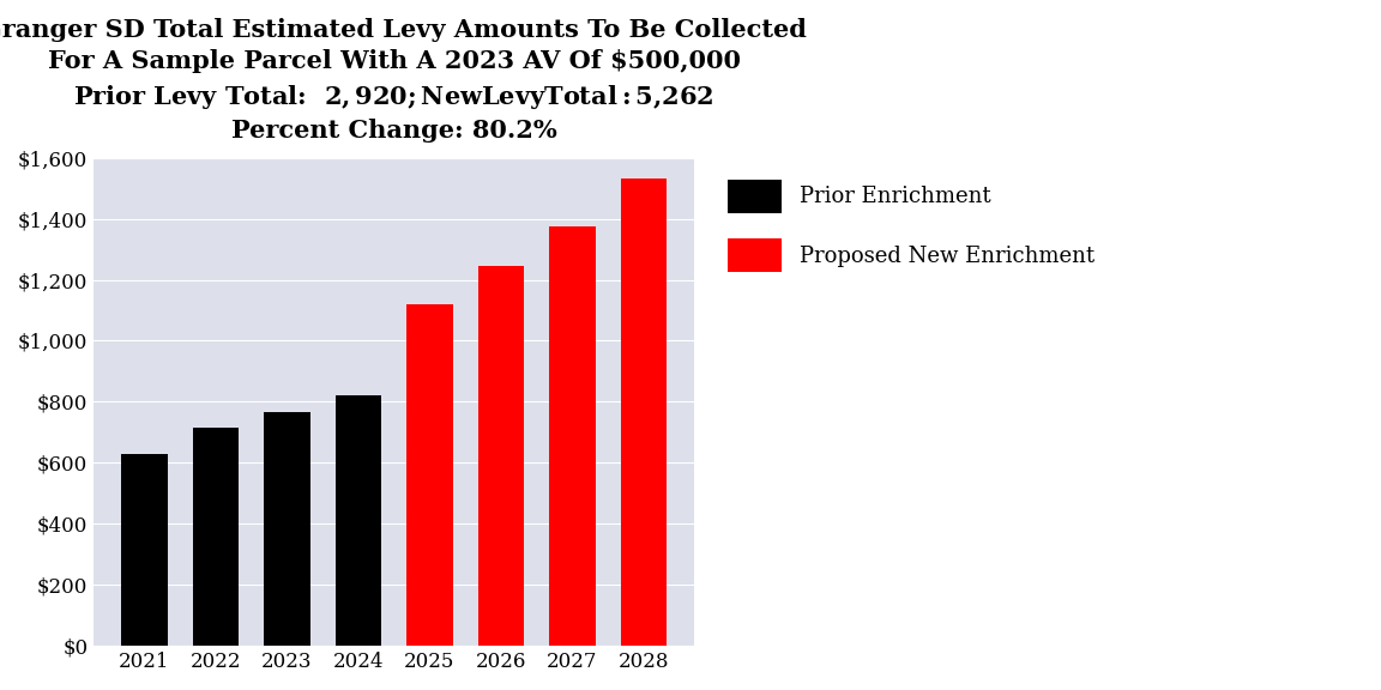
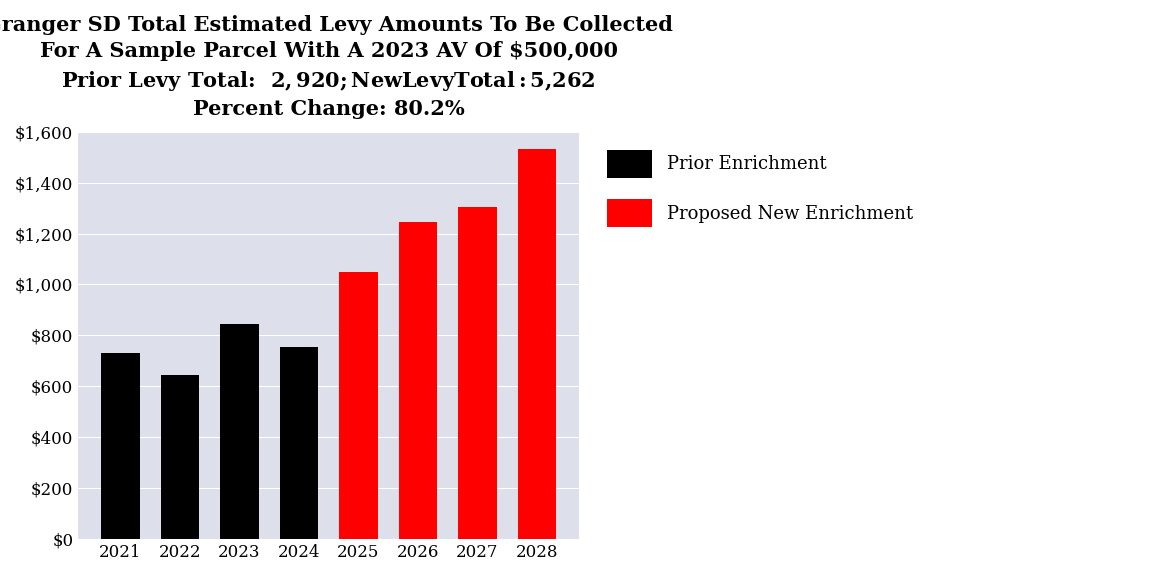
2021: $630 -> $730
2022: $715 -> $645
2023: $765 -> $845
2024: $820 -> $755
2025: $1,120 -> $1,050
2027: $1,375 -> $1,305
